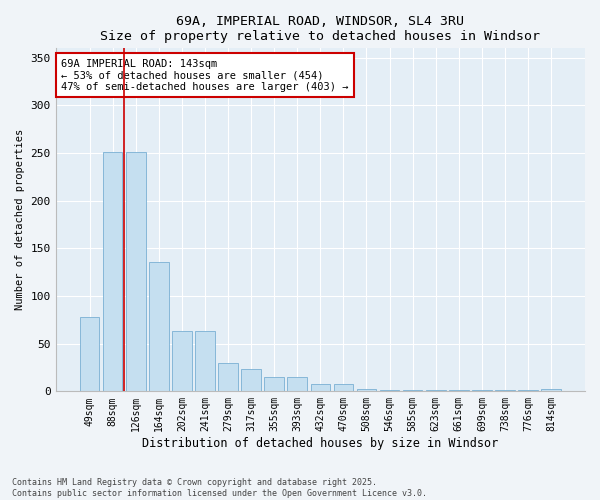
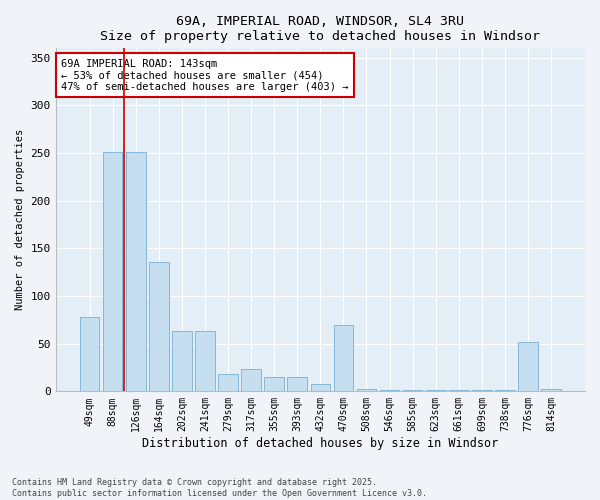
279sqm: 30 -> 18
470sqm: 8 -> 70
776sqm: 1 -> 52
